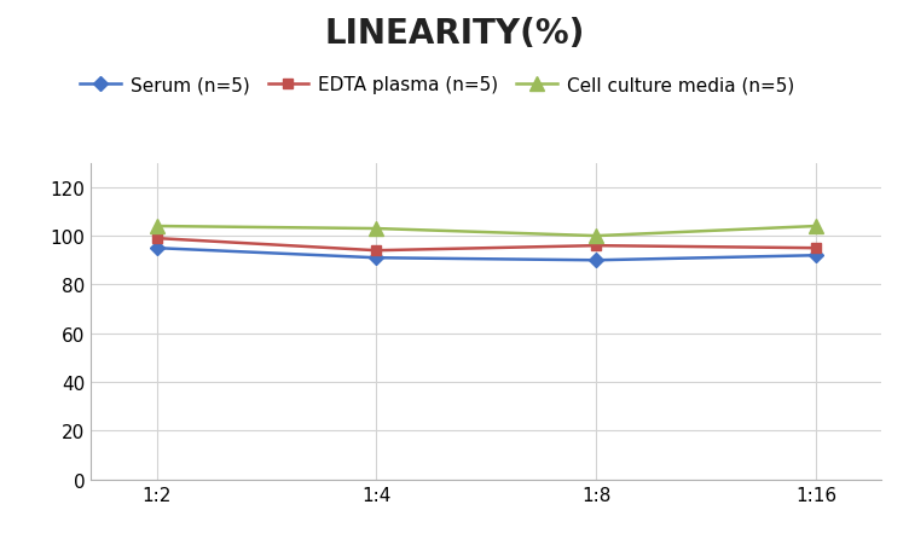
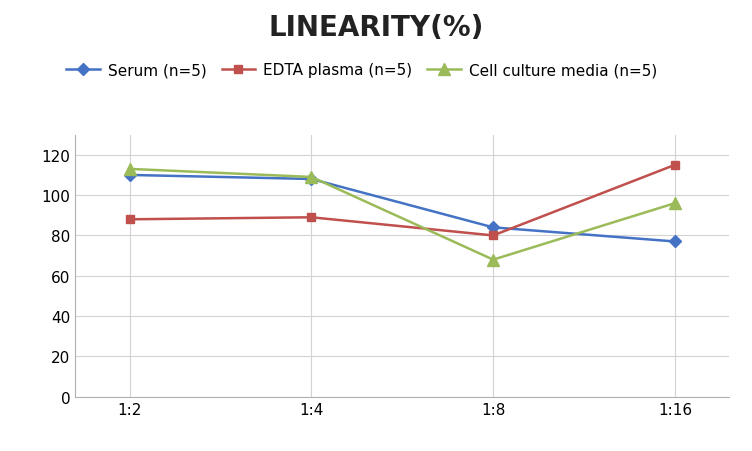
Serum (n=5)/1:2: 95 -> 110
EDTA plasma (n=5)/1:2: 99 -> 88
Cell culture media (n=5)/1:2: 104 -> 113
Serum (n=5)/1:4: 91 -> 108
EDTA plasma (n=5)/1:4: 94 -> 89
Cell culture media (n=5)/1:4: 103 -> 109
Serum (n=5)/1:8: 90 -> 84
EDTA plasma (n=5)/1:8: 96 -> 80
Cell culture media (n=5)/1:8: 100 -> 68
Serum (n=5)/1:16: 92 -> 77
EDTA plasma (n=5)/1:16: 95 -> 115
Cell culture media (n=5)/1:16: 104 -> 96
